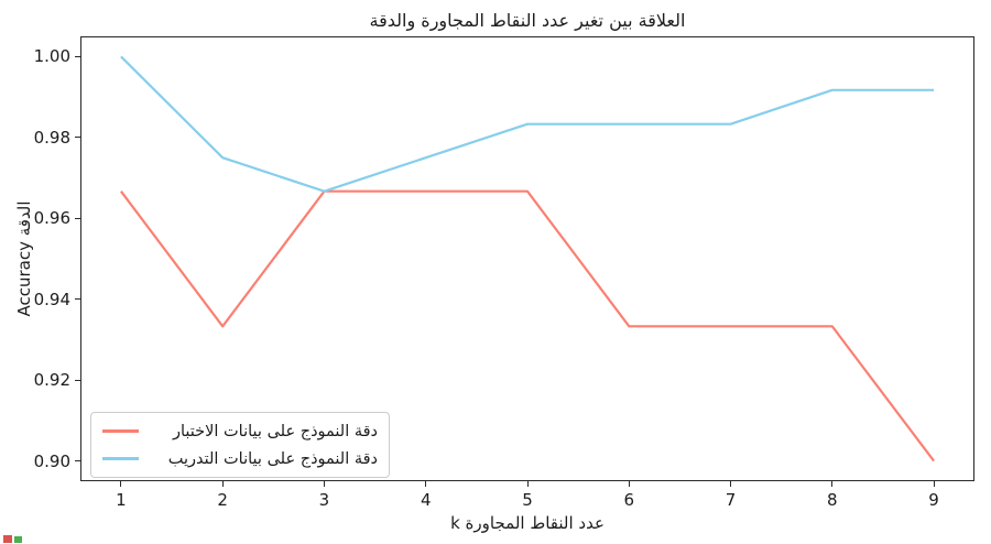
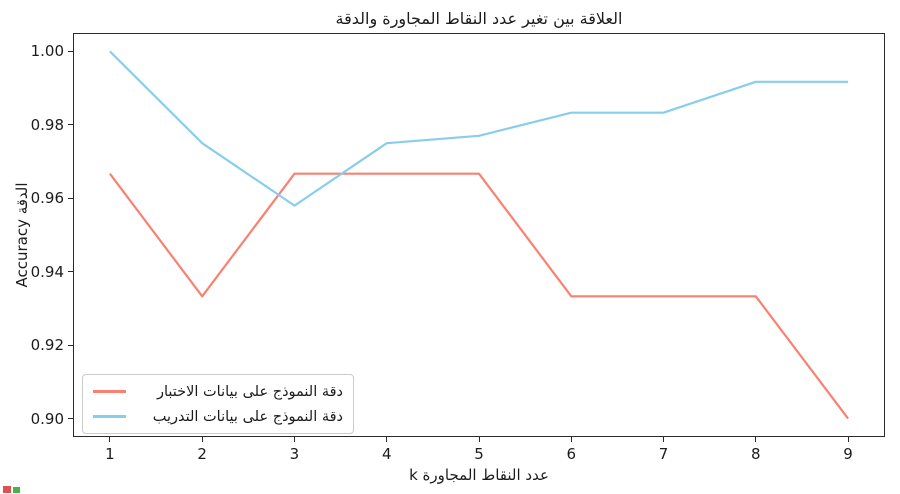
دقة النموذج على بيانات التدريب/3: 0.967 -> 0.958
دقة النموذج على بيانات التدريب/5: 0.983 -> 0.977
